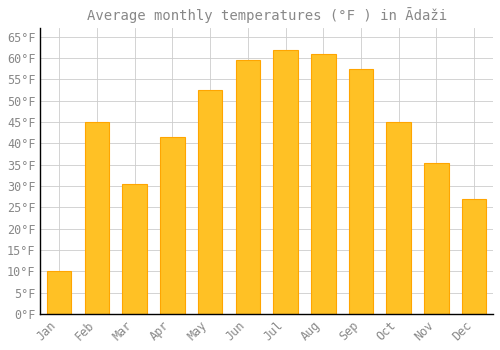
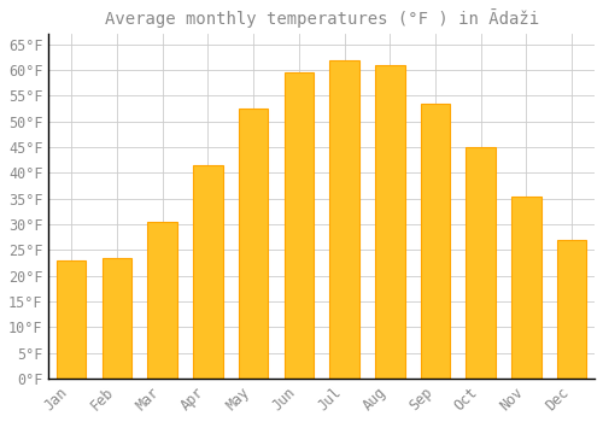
Jan: 10.0°F -> 23.0°F
Feb: 45.0°F -> 23.5°F
Sep: 57.5°F -> 53.5°F
